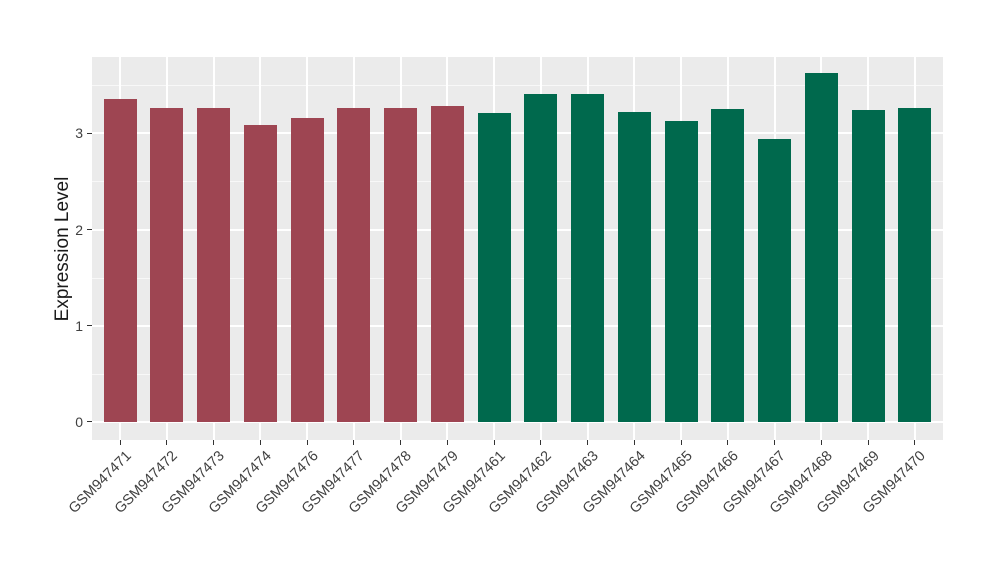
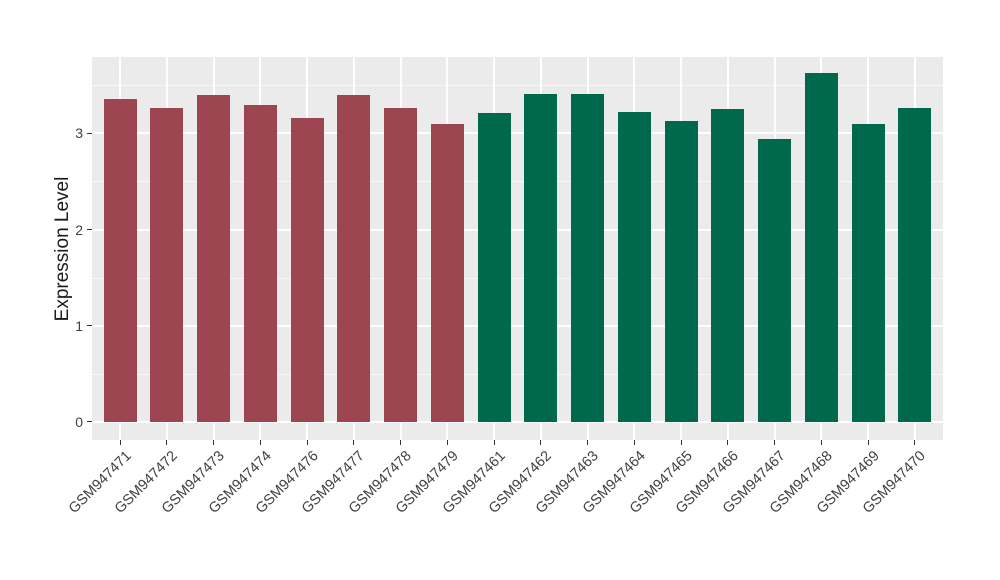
GSM947473: 3.3 -> 3.4
GSM947474: 3.1 -> 3.3
GSM947477: 3.3 -> 3.4
GSM947479: 3.3 -> 3.1
GSM947469: 3.2 -> 3.1
